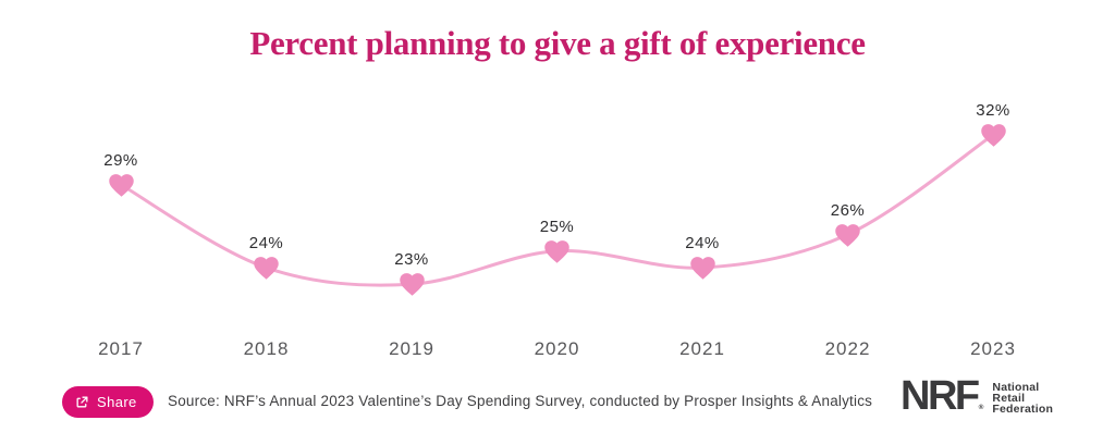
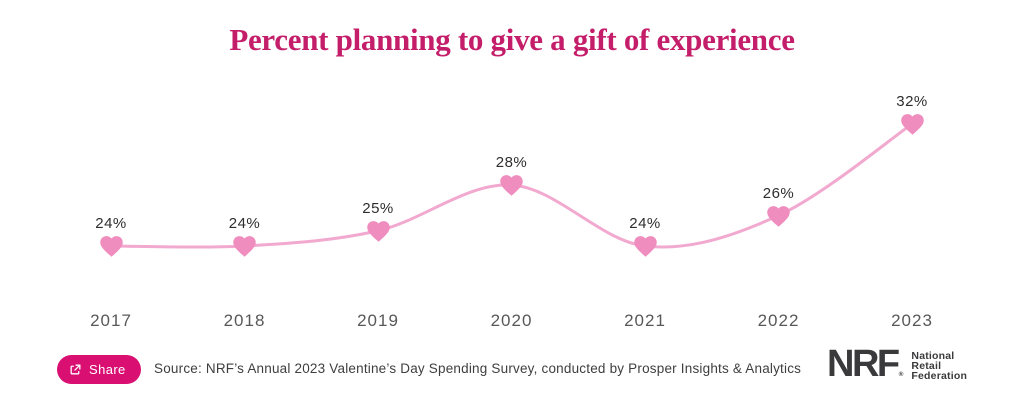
2017: 29% -> 24%
2019: 23% -> 25%
2020: 25% -> 28%
